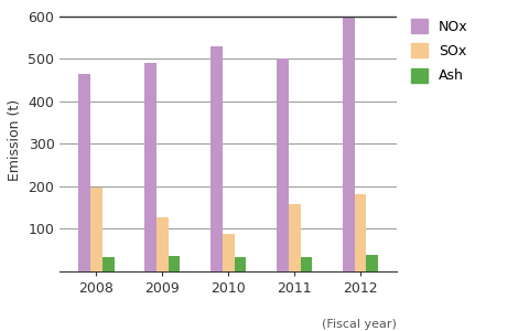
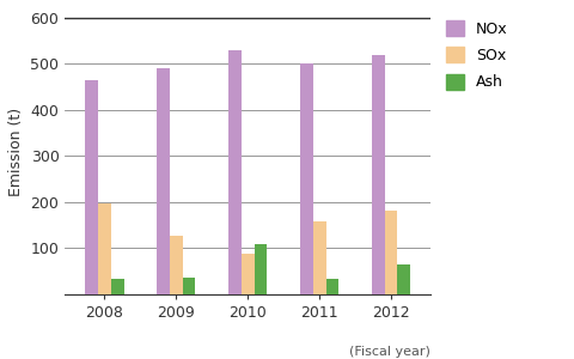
Ash/2010: 35 -> 110
NOx/2012: 600 -> 520
Ash/2012: 38 -> 65
